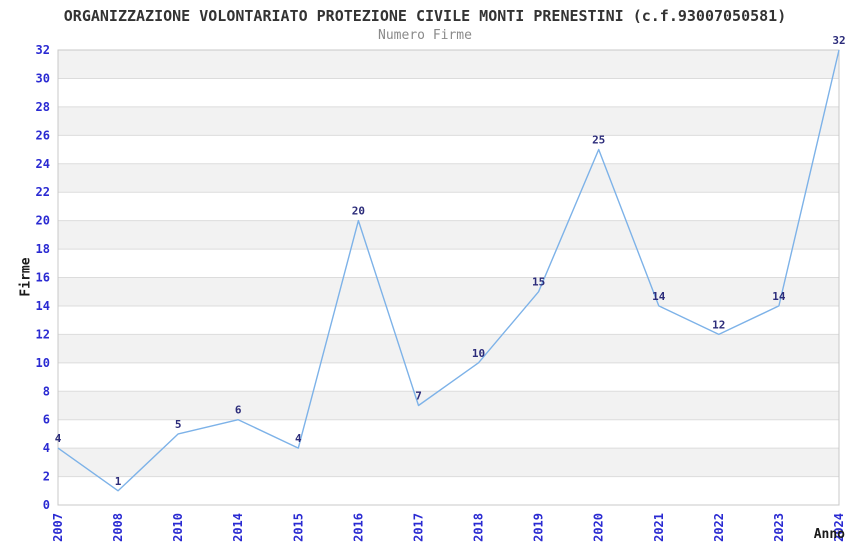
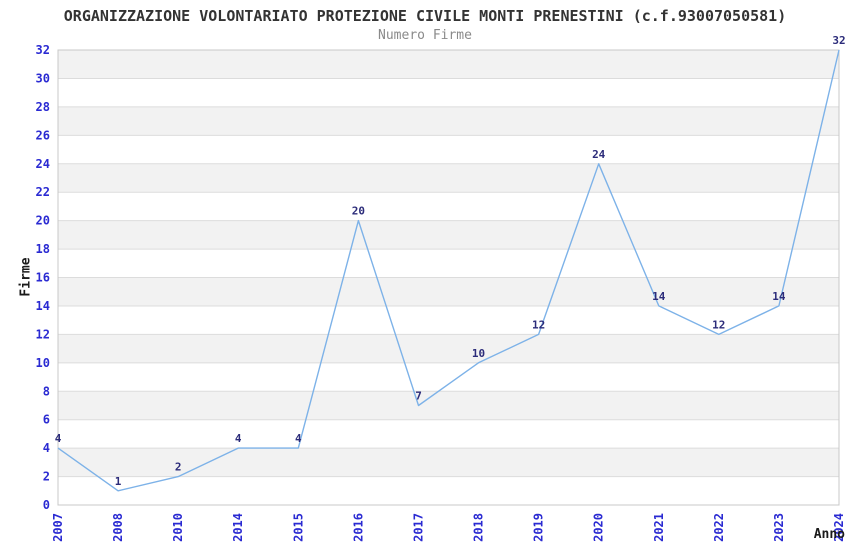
2010: 5 -> 2
2014: 6 -> 4
2019: 15 -> 12
2020: 25 -> 24
